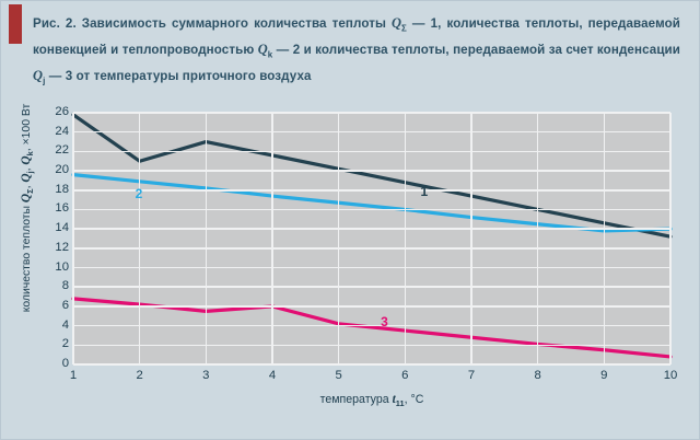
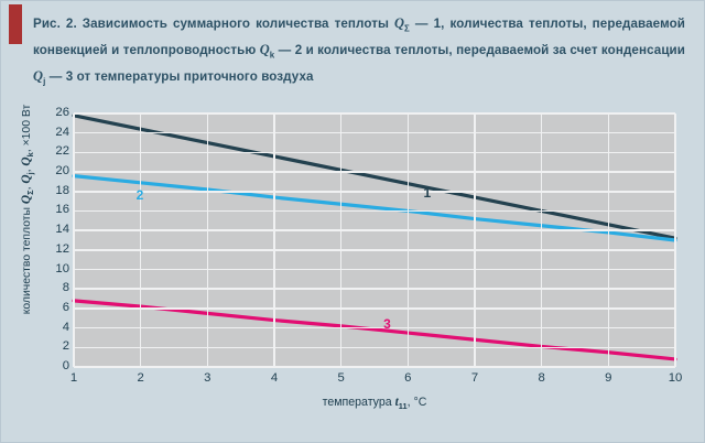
1/2: 21 -> 24
3/4: 6 -> 5
2/10: 14 -> 13
